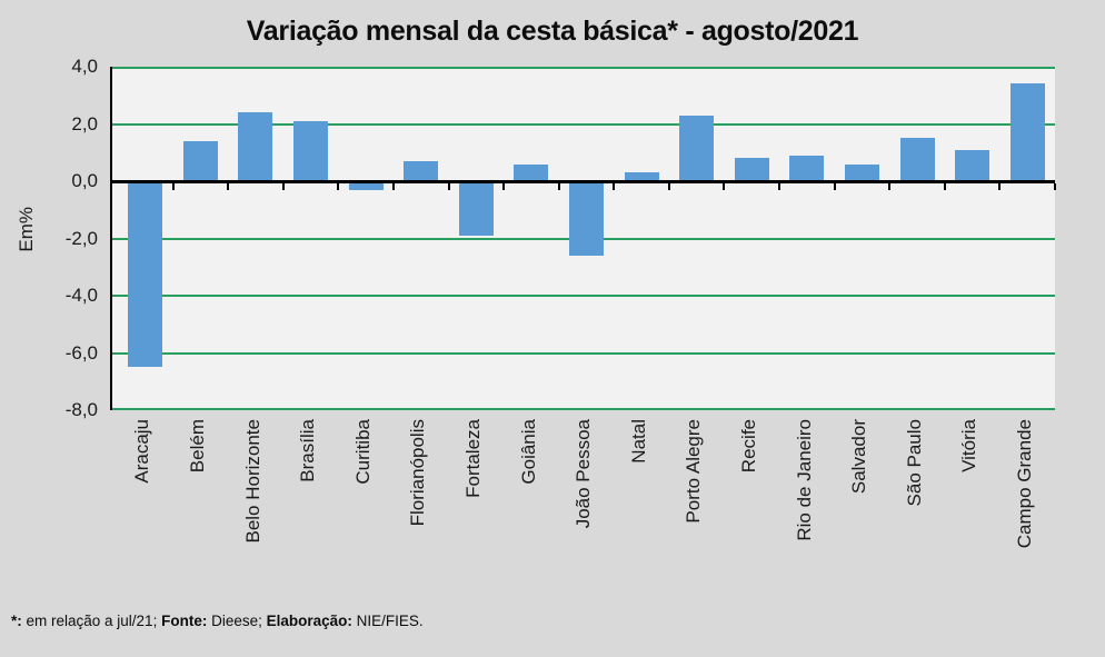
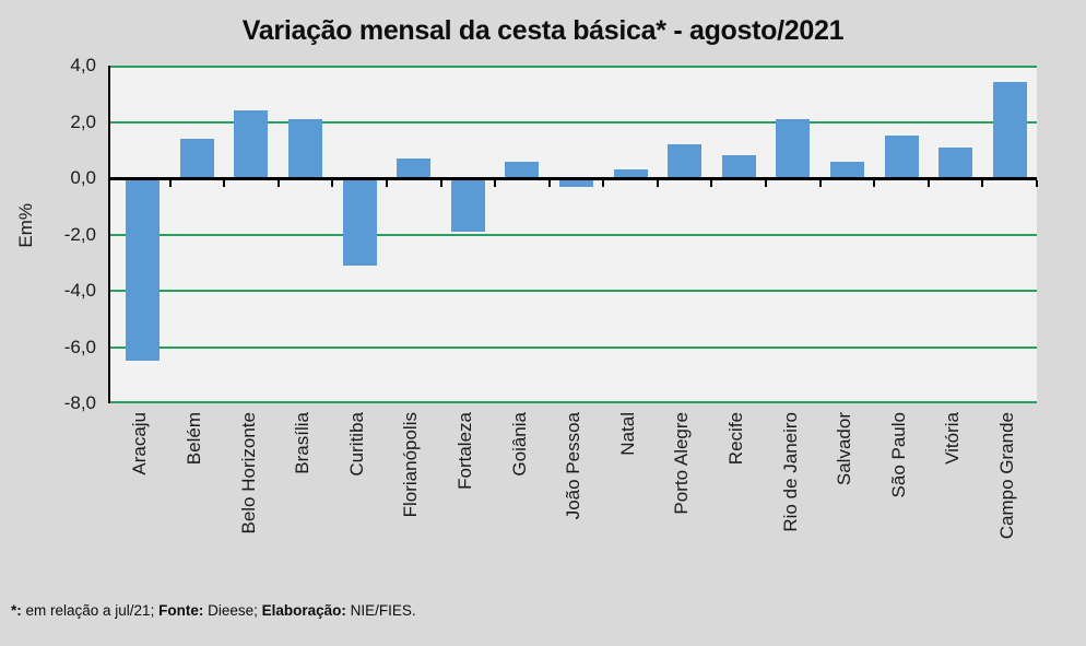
Curitiba: -0,3 -> -3,1
João Pessoa: -2,6 -> -0,3
Porto Alegre: 2,3 -> 1,2
Rio de Janeiro: 0,9 -> 2,1
